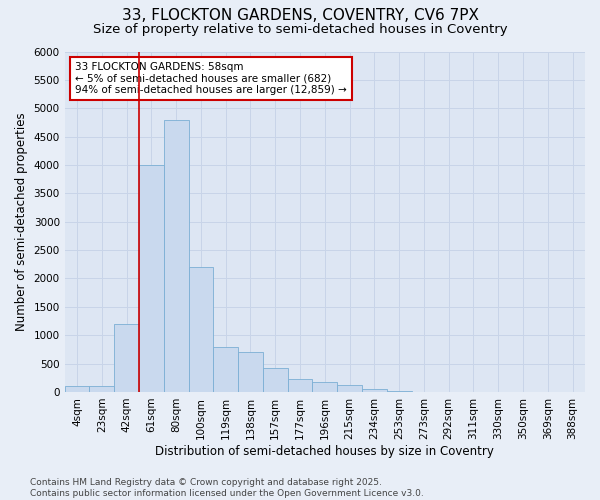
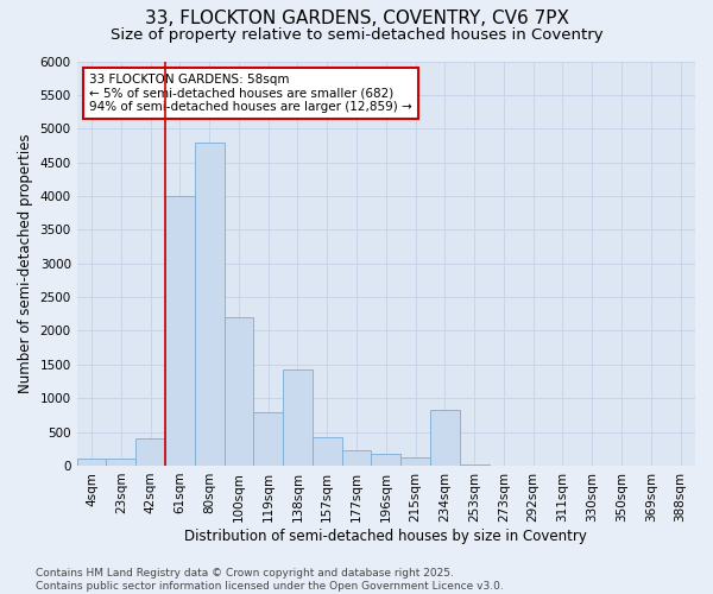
42sqm: 1200 -> 400
138sqm: 700 -> 1420
234sqm: 60 -> 820
